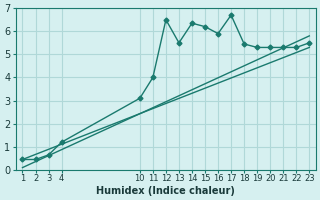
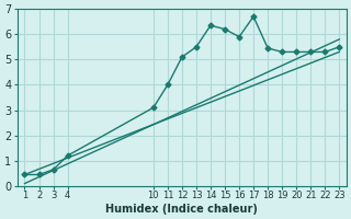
12: 6.50 -> 5.10
